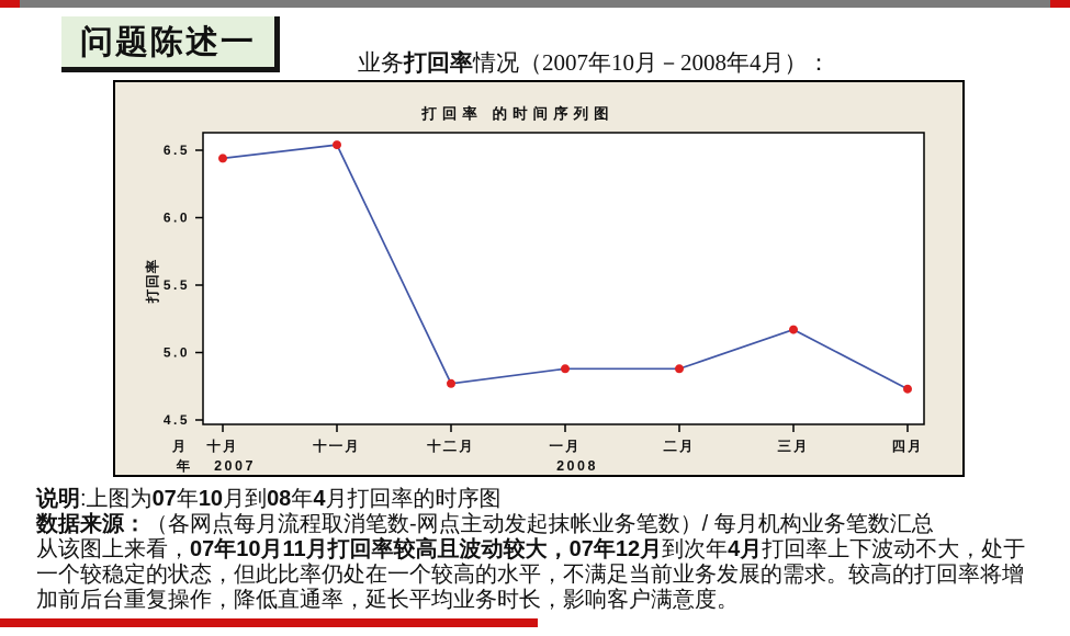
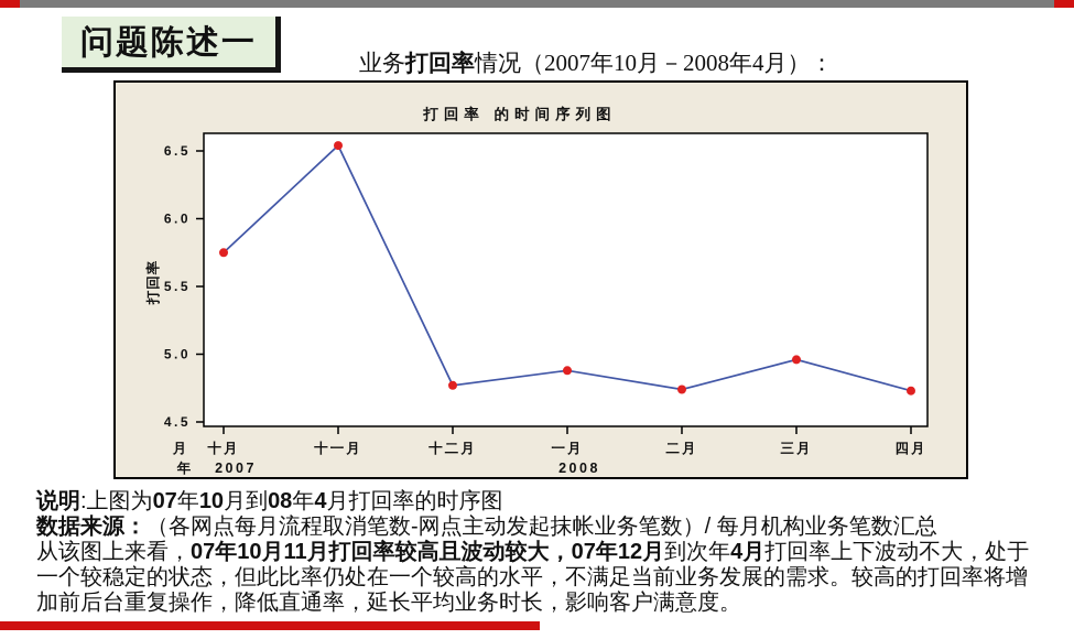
十月: 6.44 -> 5.75
二月: 4.88 -> 4.74
三月: 5.17 -> 4.96
